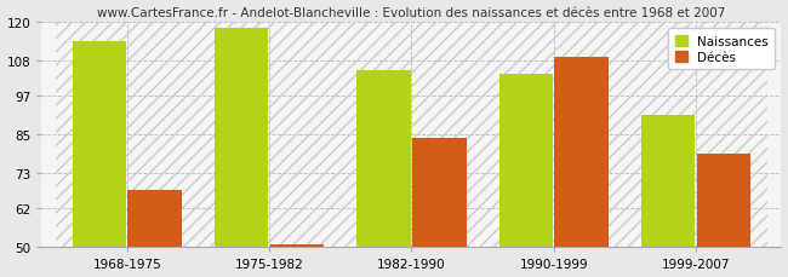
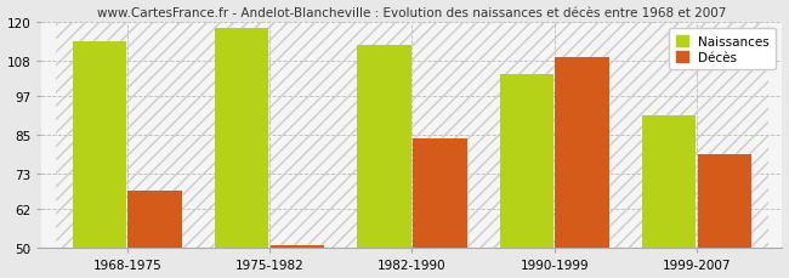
Naissances/1982-1990: 105 -> 113
